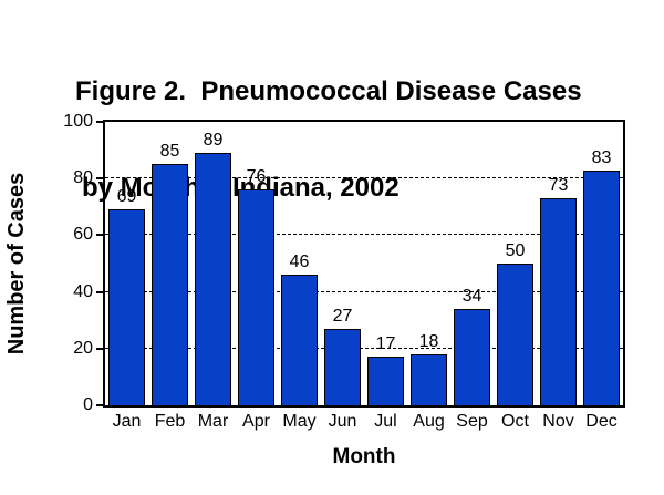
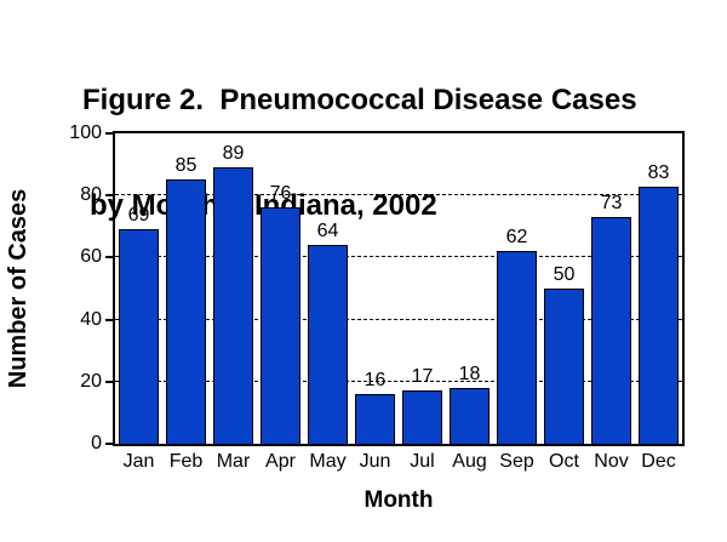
May: 46 -> 64
Jun: 27 -> 16
Sep: 34 -> 62
